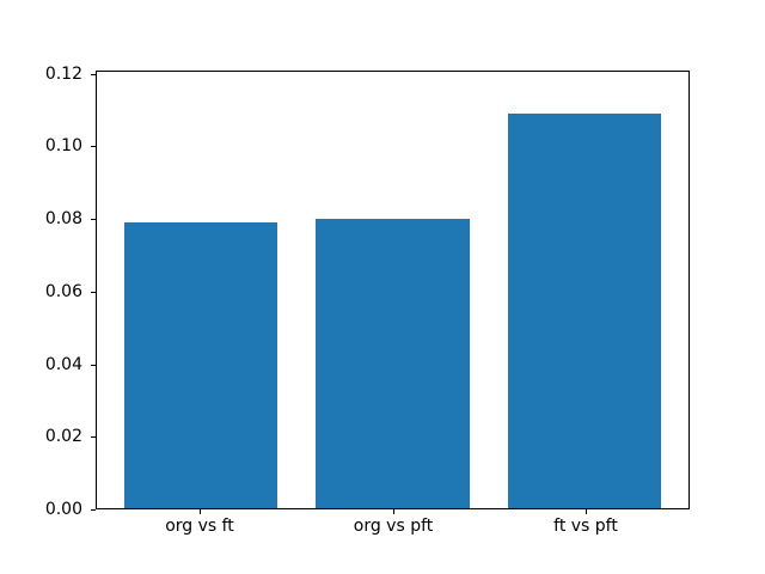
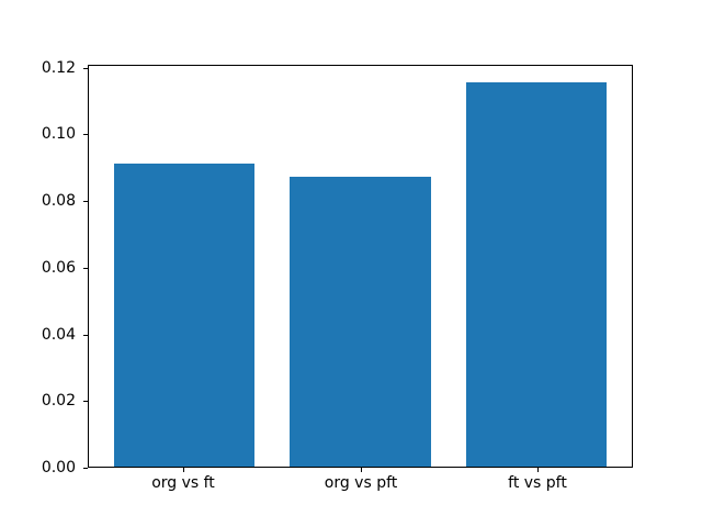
org vs ft: 0.079 -> 0.091
org vs pft: 0.080 -> 0.087
ft vs pft: 0.109 -> 0.116
